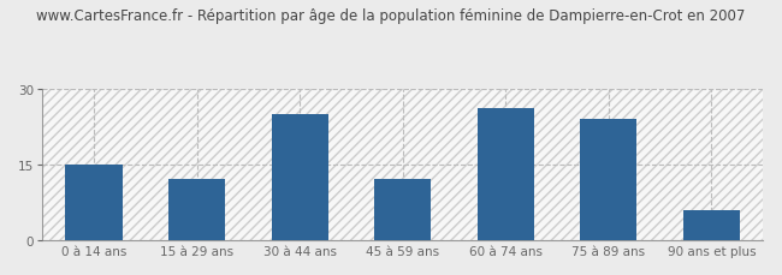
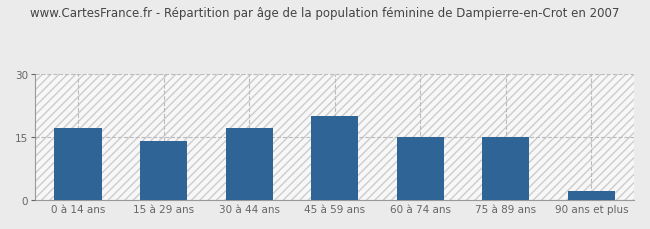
0 à 14 ans: 15 -> 17
15 à 29 ans: 12 -> 14
30 à 44 ans: 25 -> 17
45 à 59 ans: 12 -> 20
60 à 74 ans: 26 -> 15
75 à 89 ans: 24 -> 15
90 ans et plus: 6 -> 2
